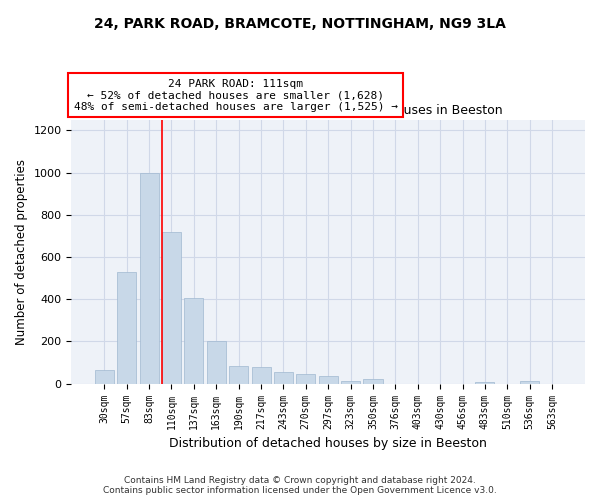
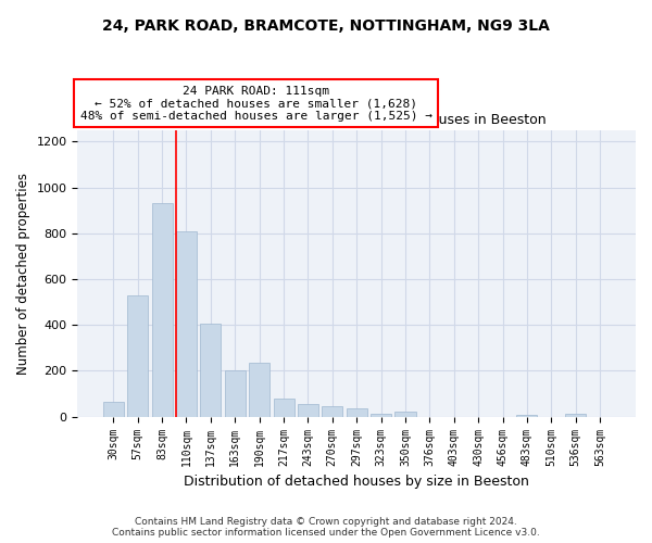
83sqm: 1000 -> 930
110sqm: 720 -> 810
190sqm: 85 -> 235
